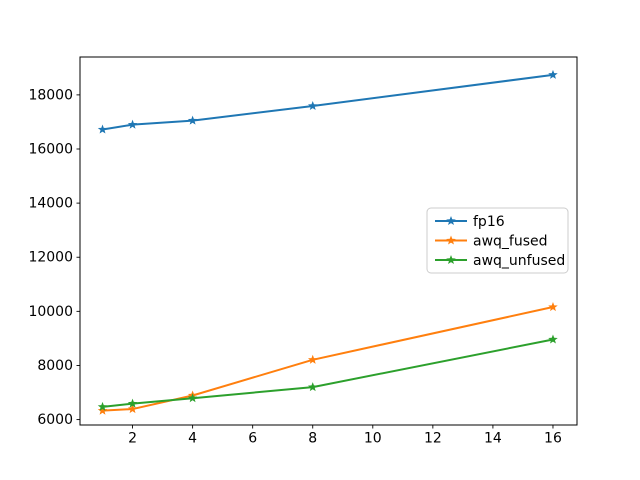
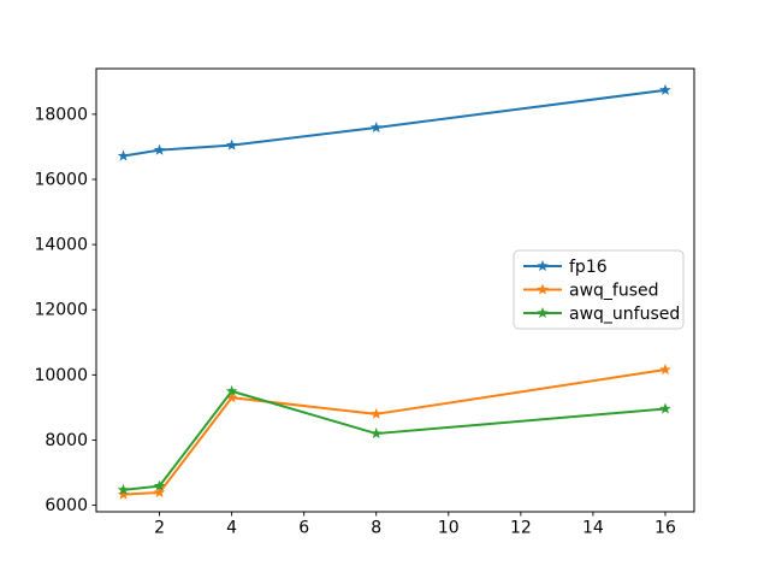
awq_fused/4: 6900 -> 9300
awq_unfused/4: 6800 -> 9500
awq_fused/8: 8200 -> 8800
awq_unfused/8: 7200 -> 8200
